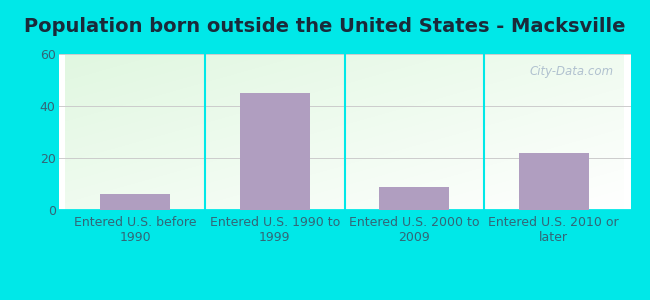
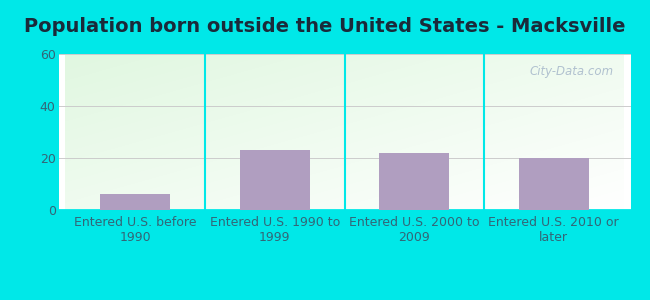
Entered U.S. 1990 to 1999: 45 -> 23
Entered U.S. 2000 to 2009: 9 -> 22
Entered U.S. 2010 or later: 22 -> 20
